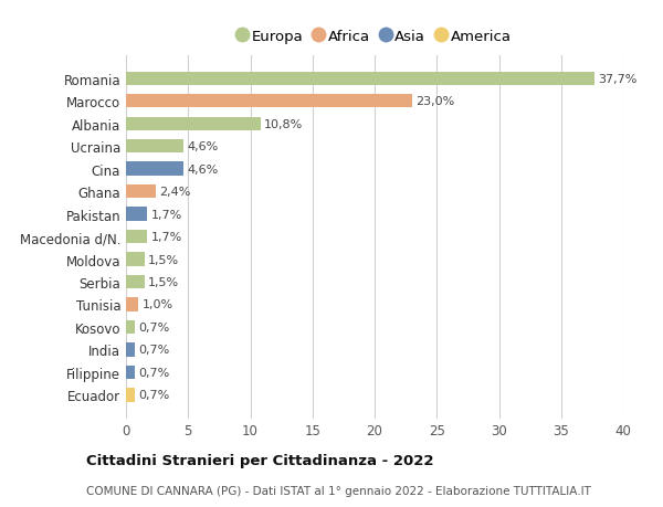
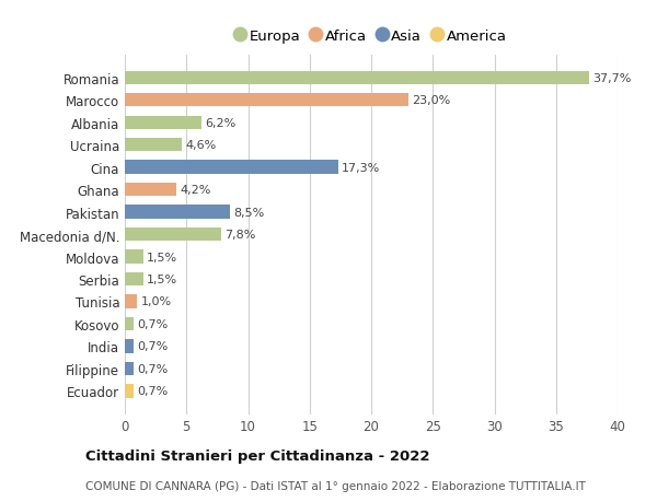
Albania: 10,8% -> 6,2%
Cina: 4,6% -> 17,3%
Ghana: 2,4% -> 4,2%
Pakistan: 1,7% -> 8,5%
Macedonia d/N.: 1,7% -> 7,8%
